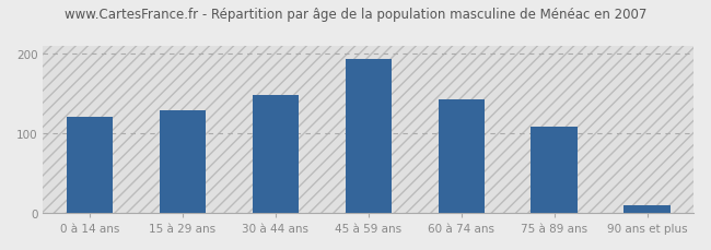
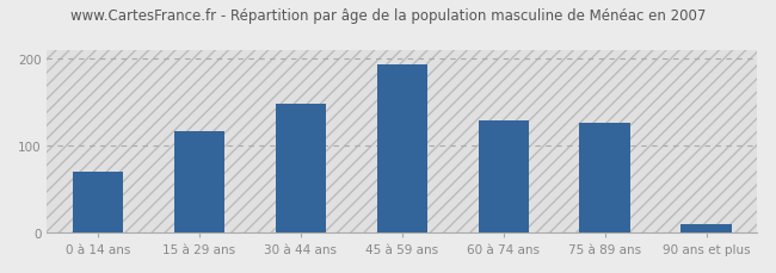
0 à 14 ans: 120 -> 70
15 à 29 ans: 128 -> 116
60 à 74 ans: 143 -> 128
75 à 89 ans: 108 -> 126
